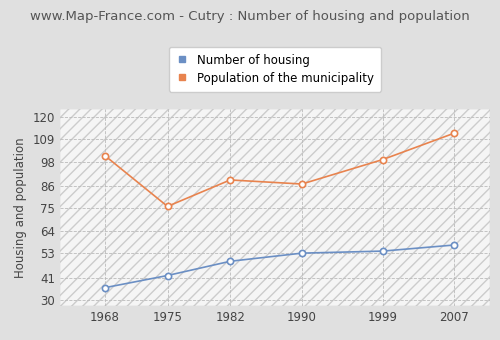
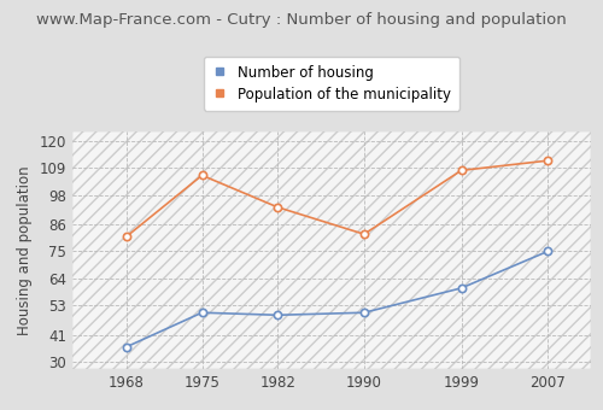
Population of the municipality/1968: 101 -> 81
Number of housing/1975: 42 -> 50
Population of the municipality/1975: 76 -> 106
Population of the municipality/1982: 89 -> 93
Number of housing/1990: 53 -> 50
Population of the municipality/1990: 87 -> 82
Number of housing/1999: 54 -> 60
Population of the municipality/1999: 99 -> 108
Number of housing/2007: 57 -> 75
